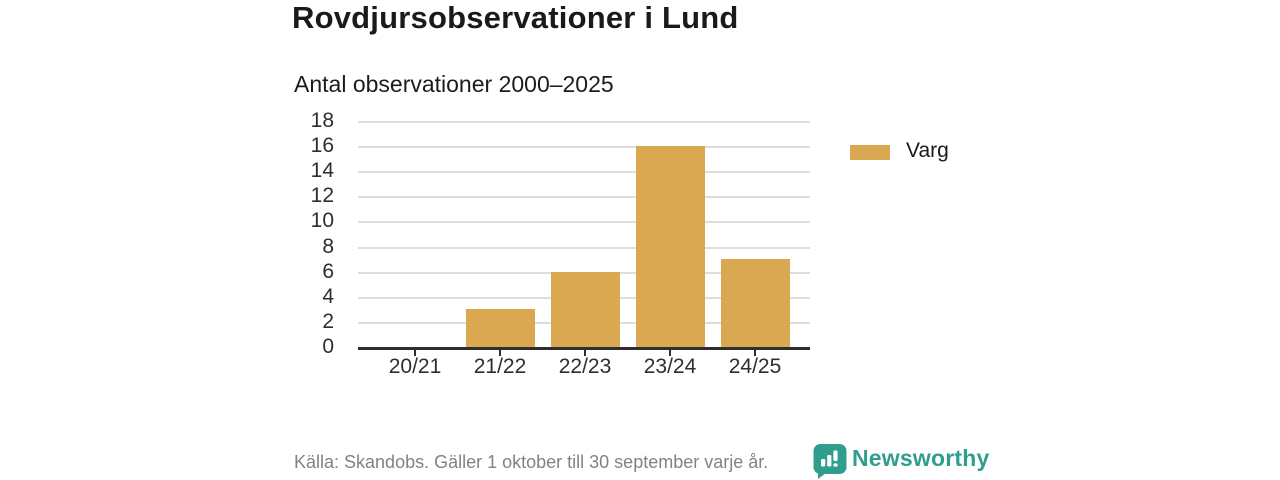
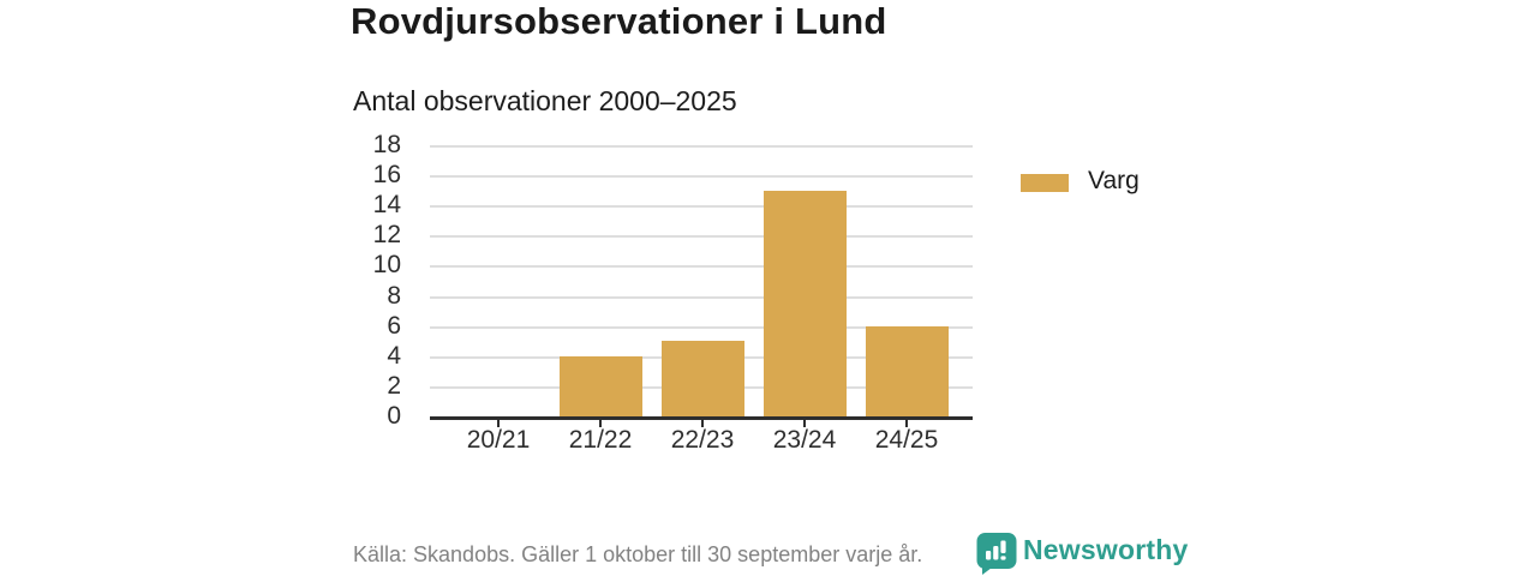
21/22: 3 -> 4
22/23: 6 -> 5
23/24: 16 -> 15
24/25: 7 -> 6
